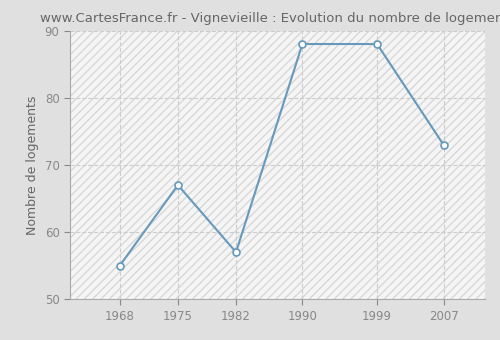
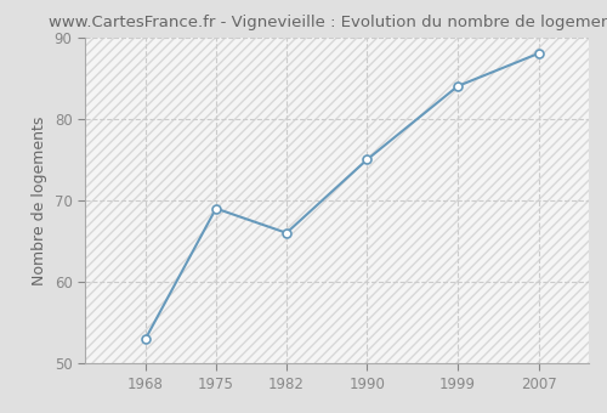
1968: 55 -> 53
1975: 67 -> 69
1982: 57 -> 66
1990: 88 -> 75
1999: 88 -> 84
2007: 73 -> 88
